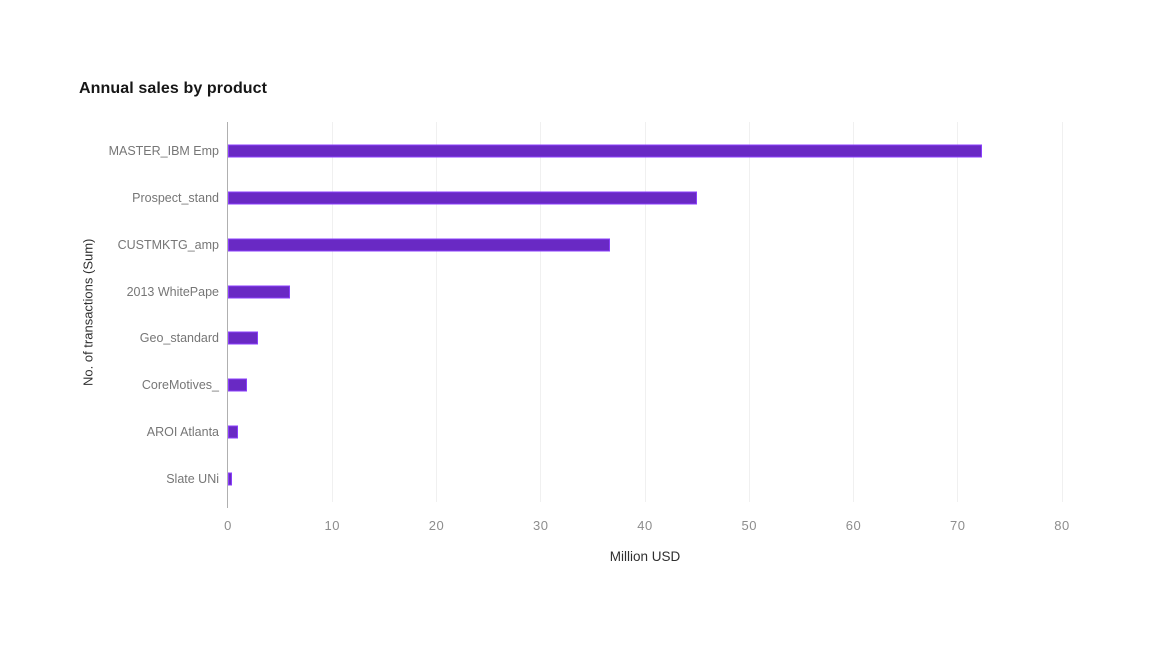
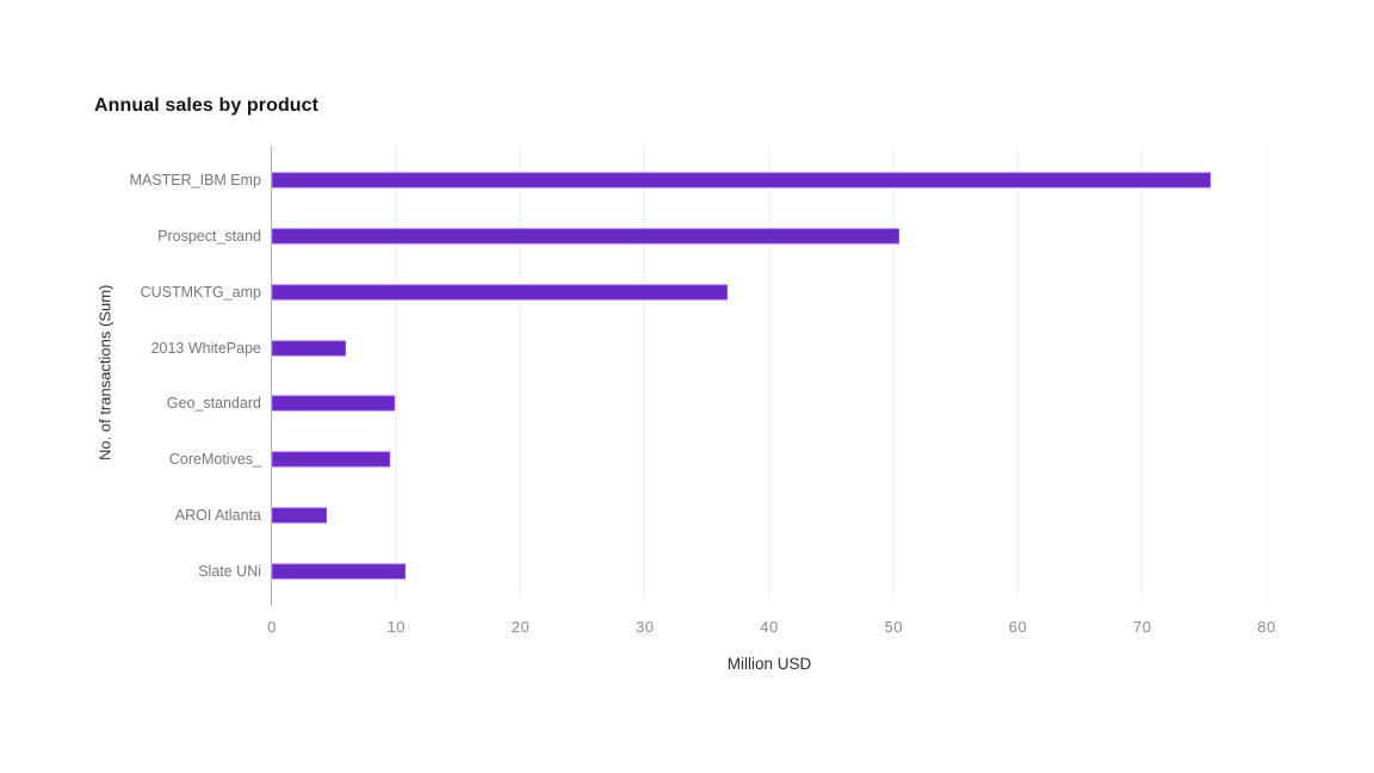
MASTER_IBM Emp: 72.3 -> 75.5
Prospect_stand: 45.0 -> 50.5
Geo_standard: 2.9 -> 9.9
CoreMotives_: 1.8 -> 9.5
AROI Atlanta: 1.0 -> 4.4
Slate UNi: 0.4 -> 10.7
